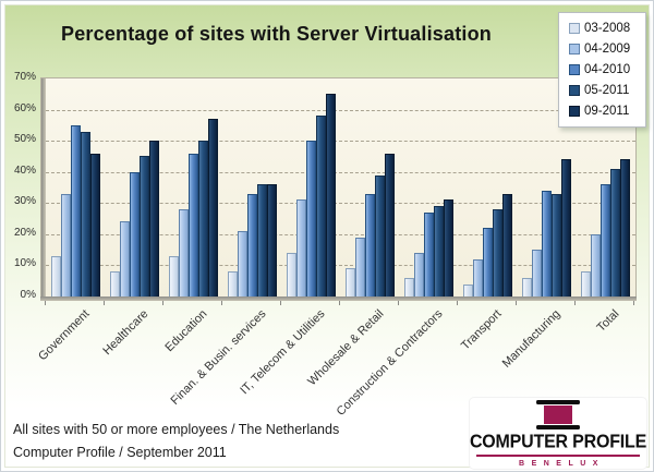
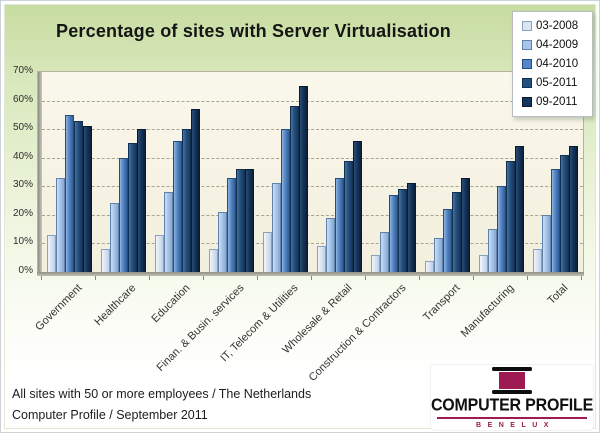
09-2011/Government: 46% -> 51%
04-2010/Manufacturing: 34% -> 30%
05-2011/Manufacturing: 33% -> 39%
